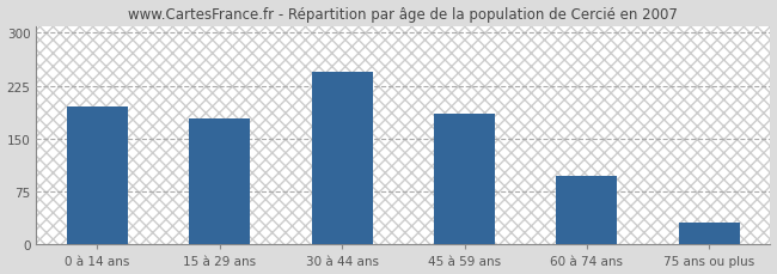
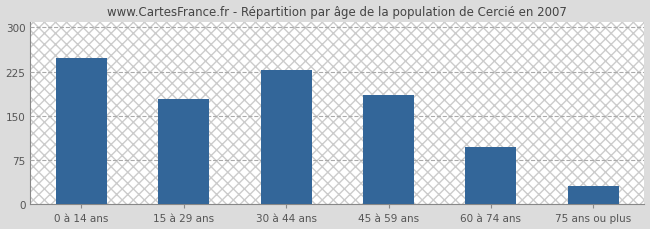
0 à 14 ans: 196 -> 248
30 à 44 ans: 244 -> 228
